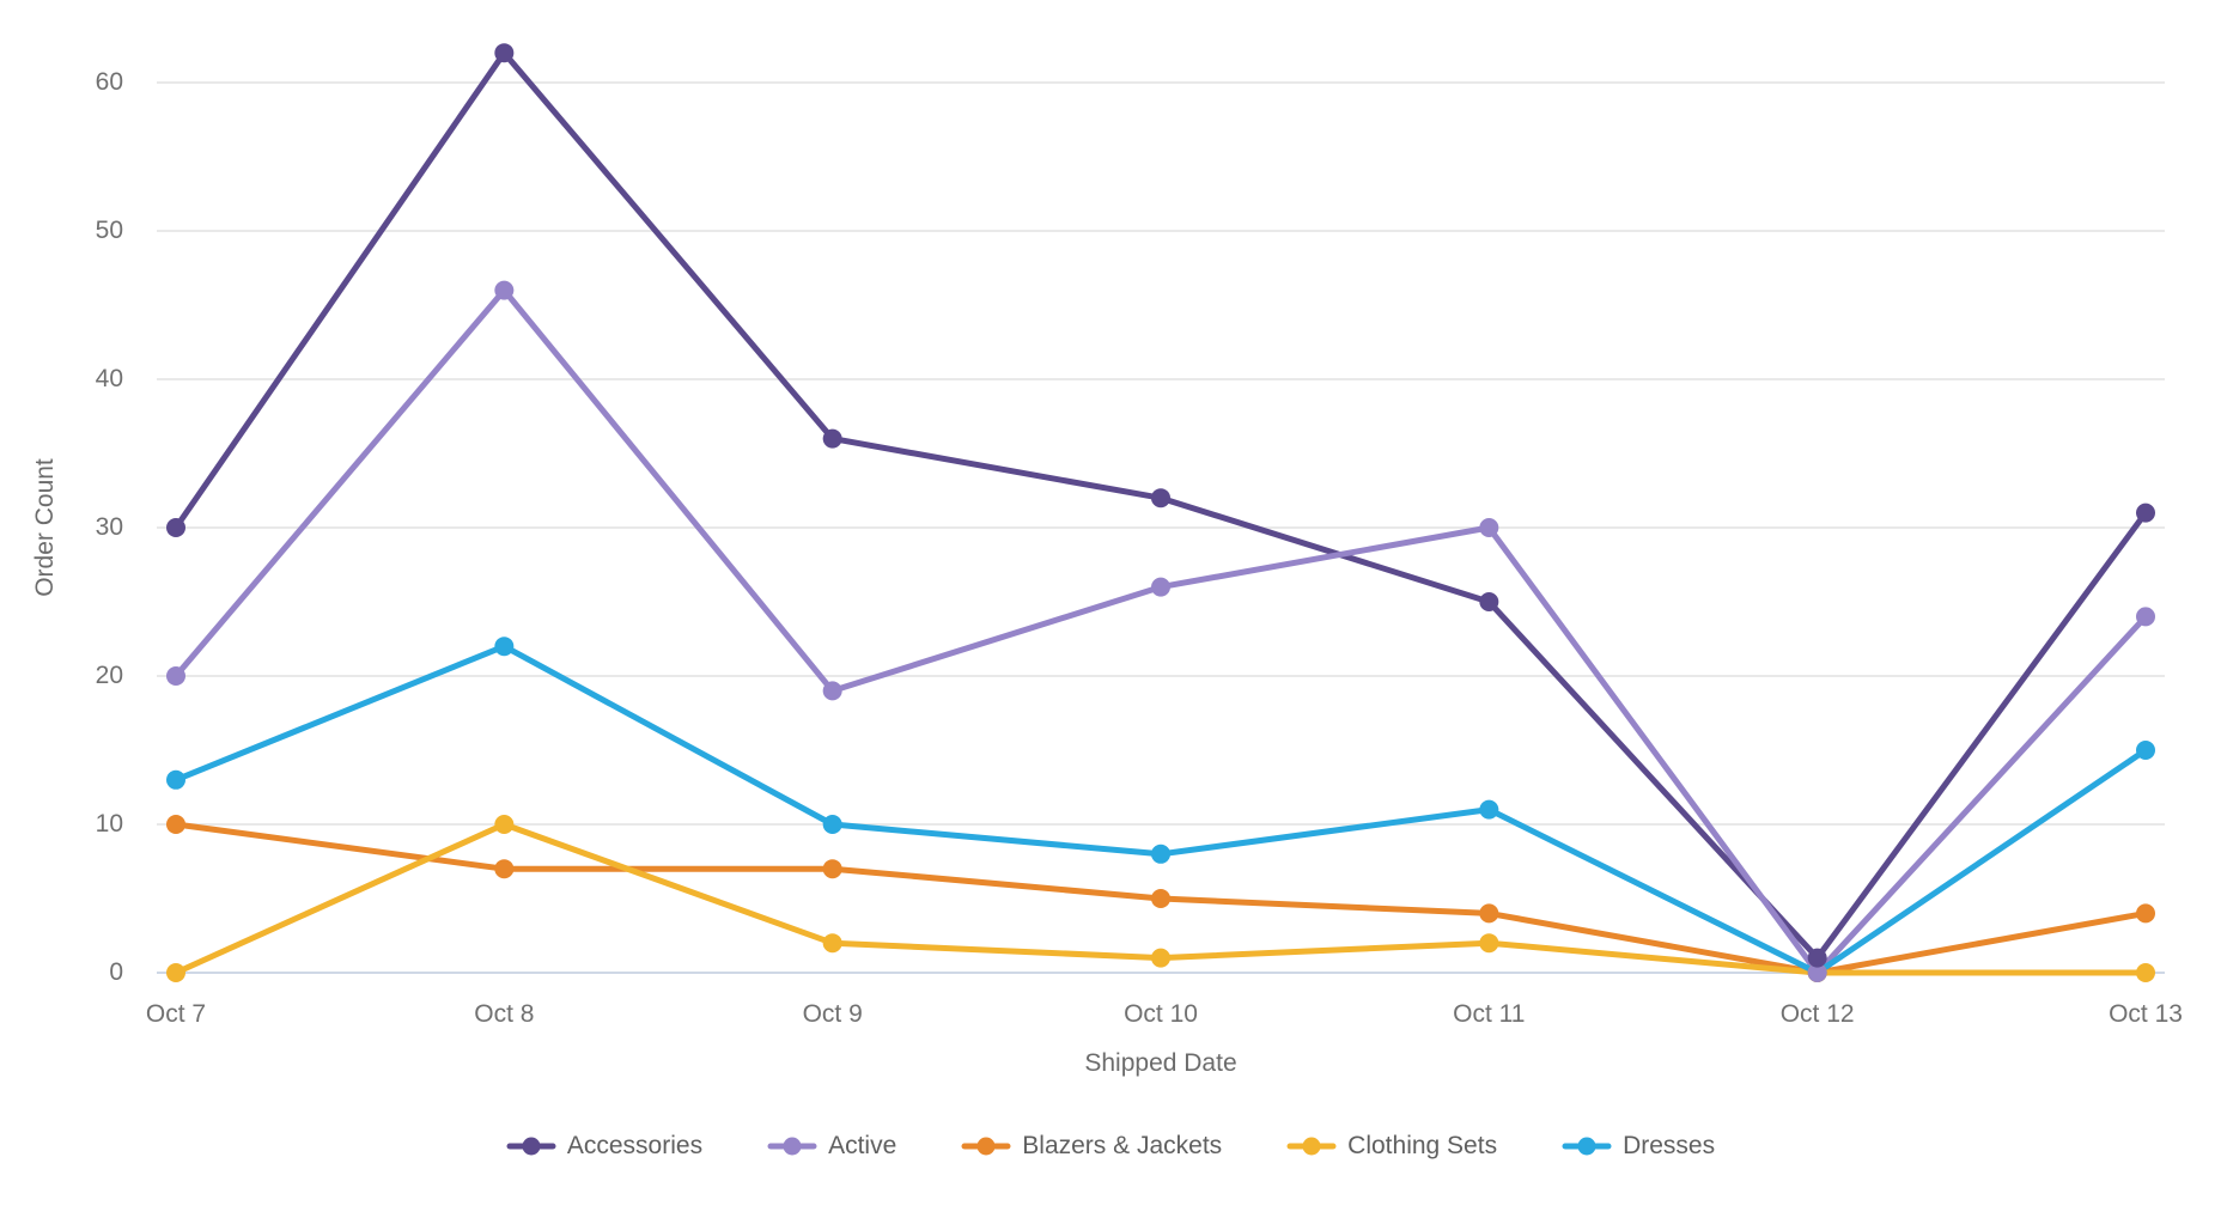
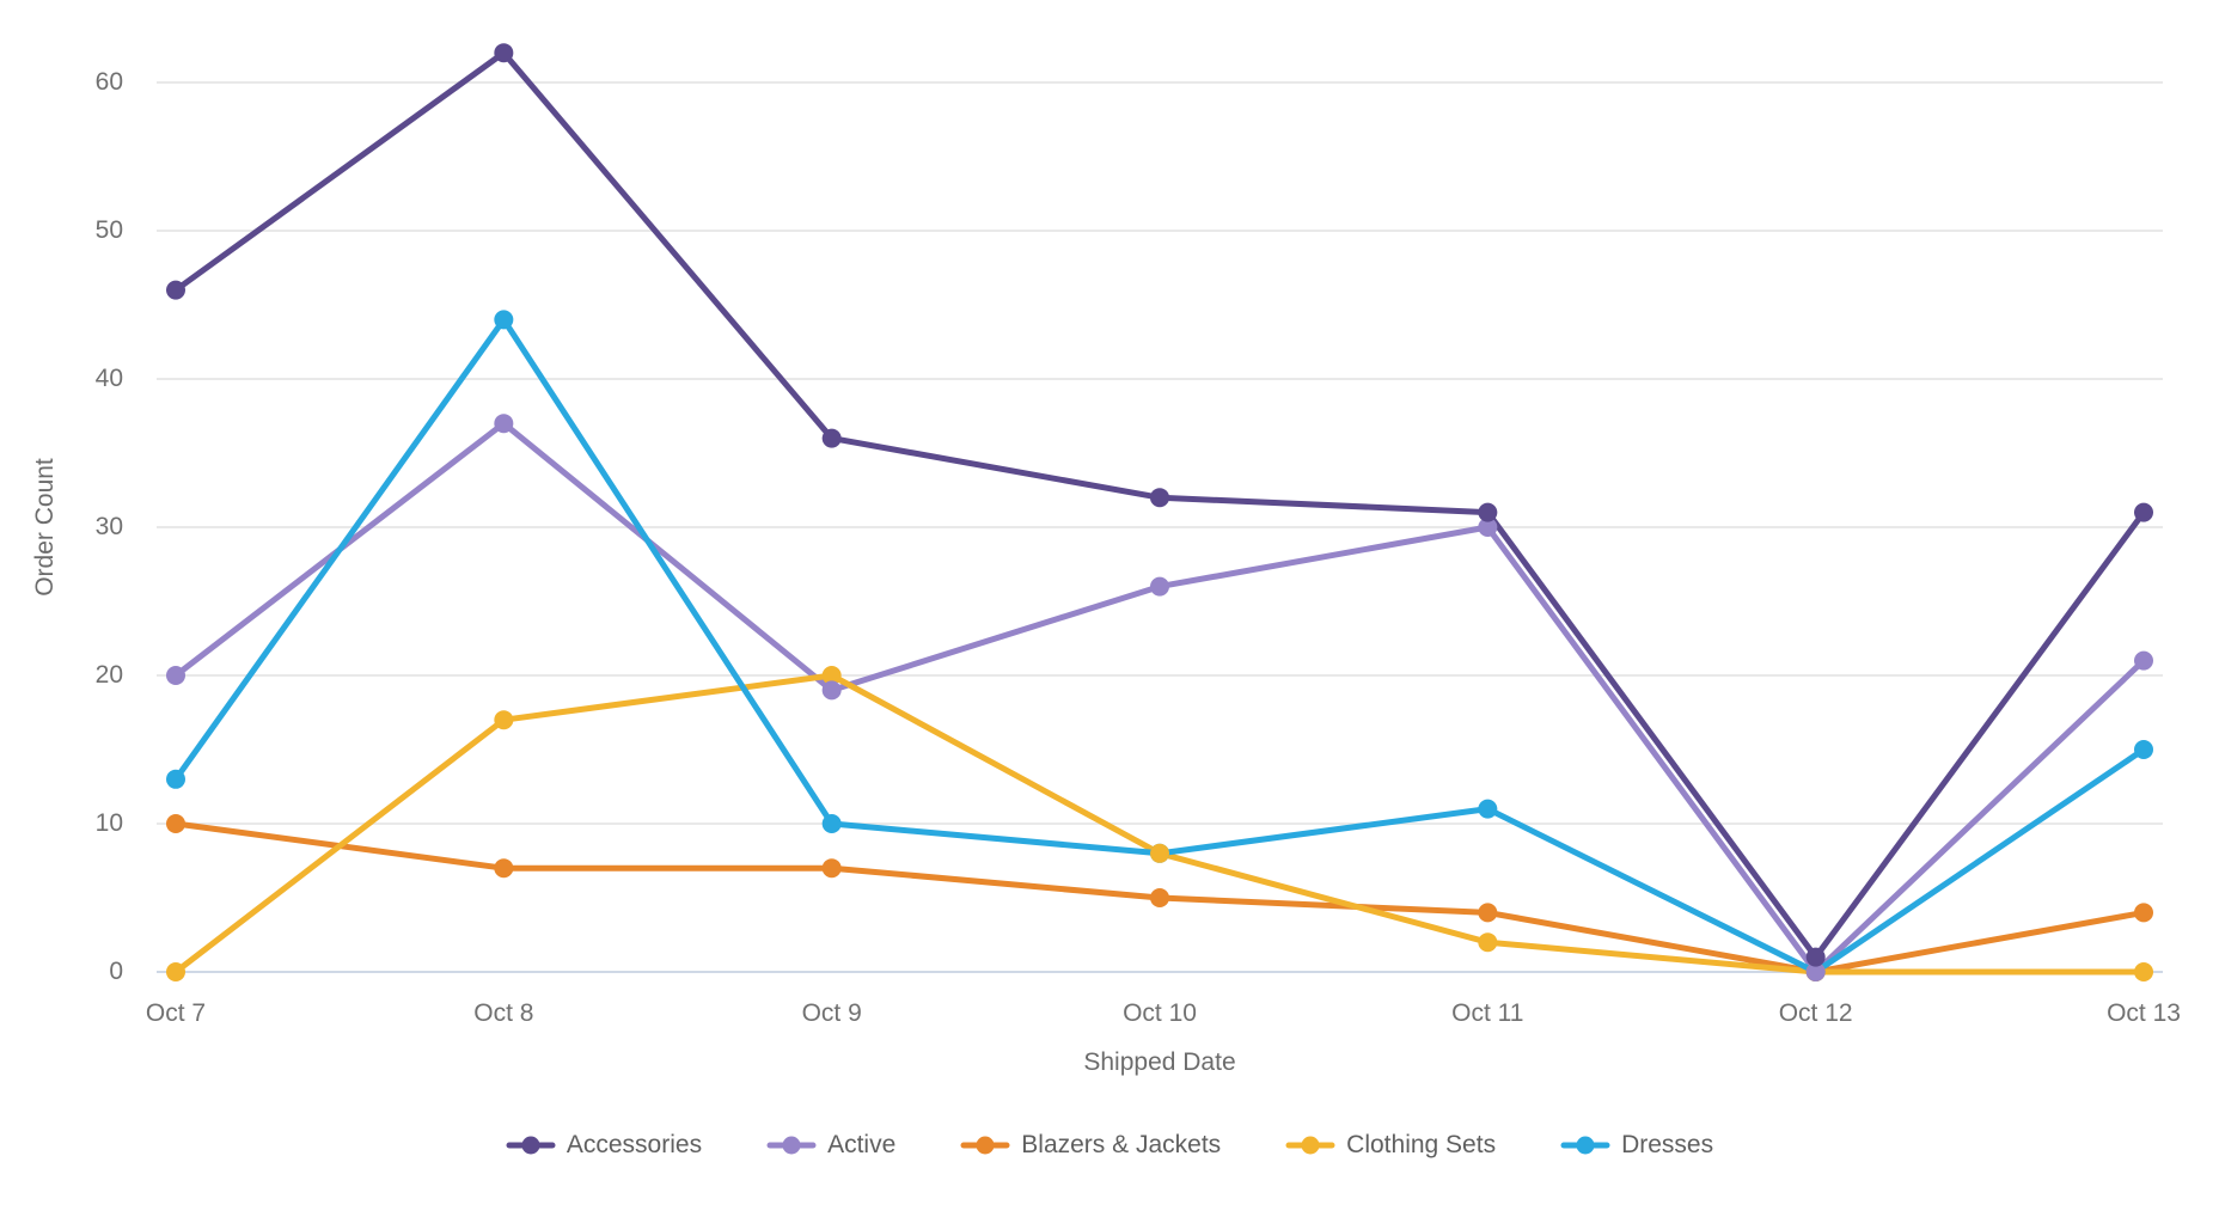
Accessories/Oct 7: 30 -> 46
Active/Oct 8: 46 -> 37
Clothing Sets/Oct 8: 10 -> 17
Dresses/Oct 8: 22 -> 44
Clothing Sets/Oct 9: 2 -> 20
Clothing Sets/Oct 10: 1 -> 8
Accessories/Oct 11: 25 -> 31
Active/Oct 13: 24 -> 21
